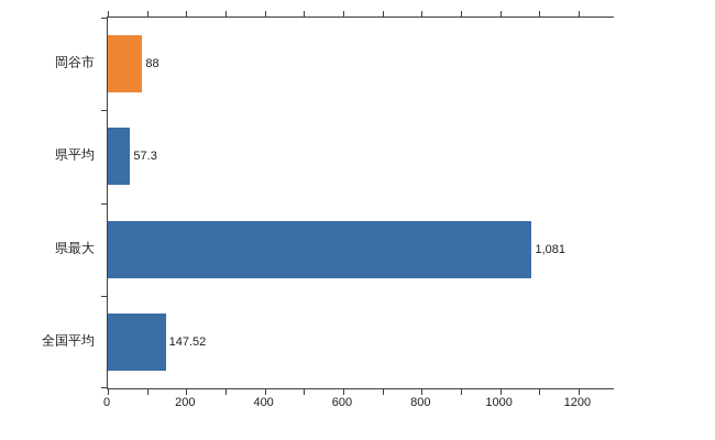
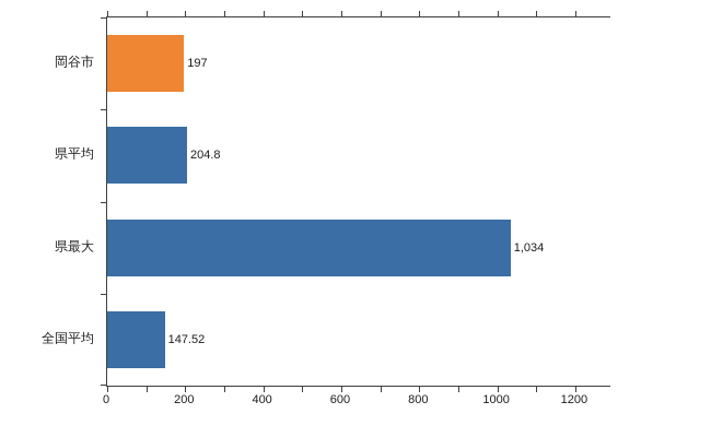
岡谷市: 88 -> 197
県平均: 57.3 -> 204.8
県最大: 1,081 -> 1,034
